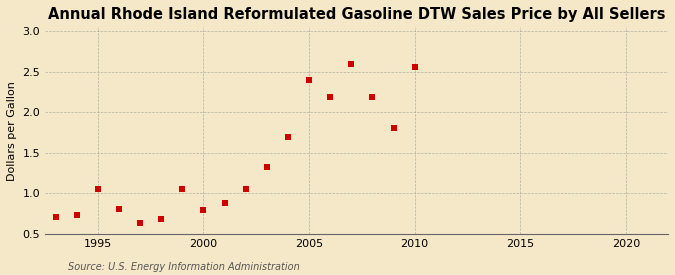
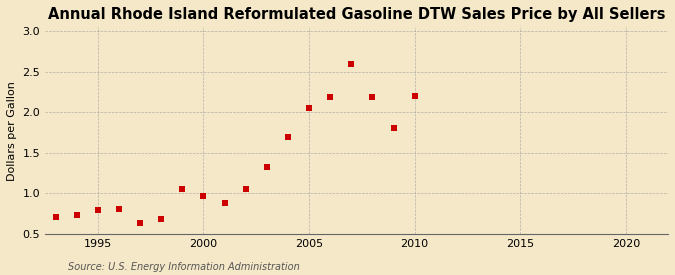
1995: 1.06 -> 0.80
2000: 0.80 -> 0.97
2005: 2.40 -> 2.05
2010: 2.56 -> 2.20
